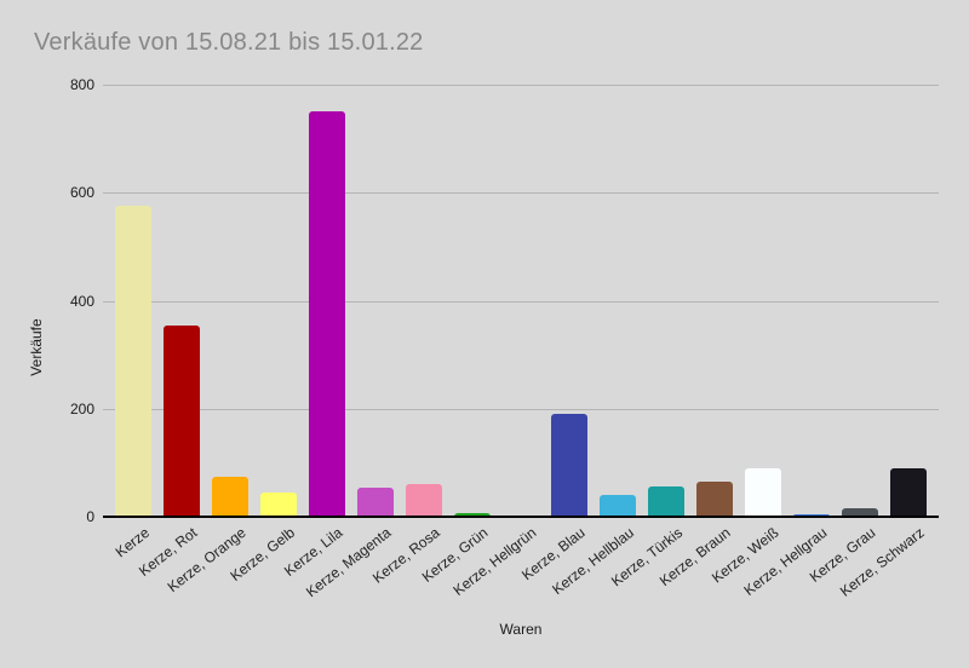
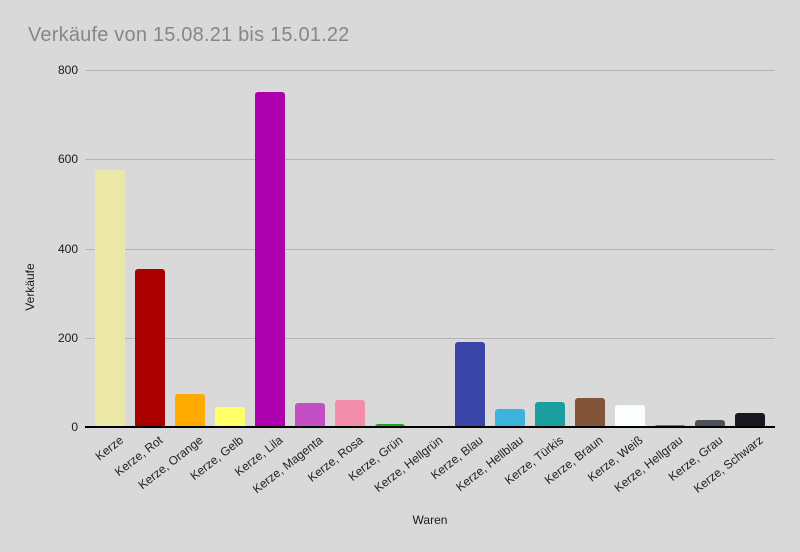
Kerze, Weiß: 90 -> 50
Kerze, Schwarz: 90 -> 30
